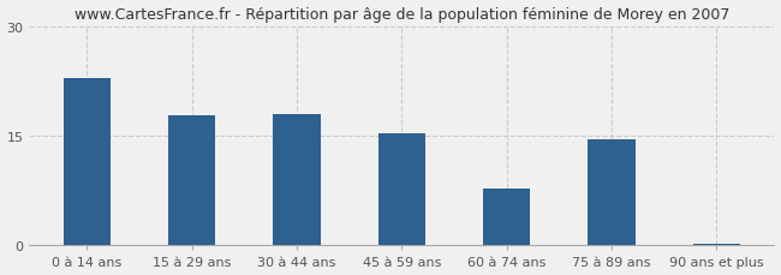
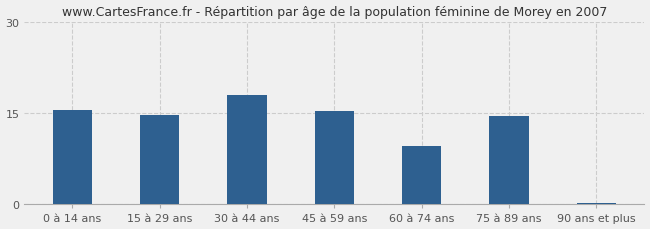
0 à 14 ans: 22.8 -> 15.5
15 à 29 ans: 17.8 -> 14.7
60 à 74 ans: 7.8 -> 9.5
